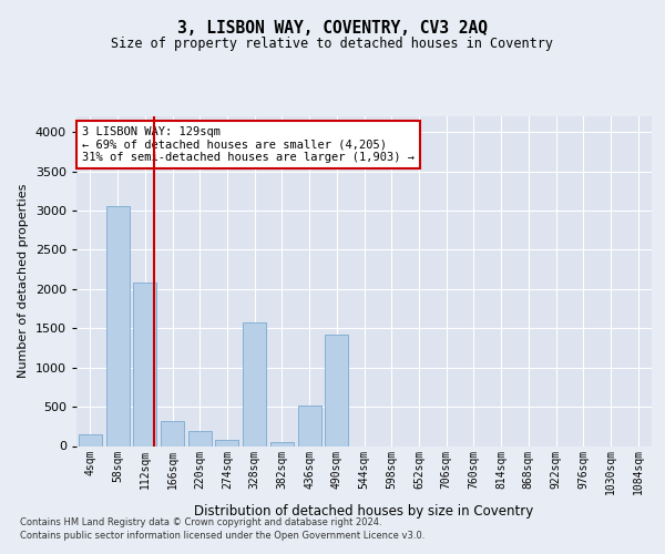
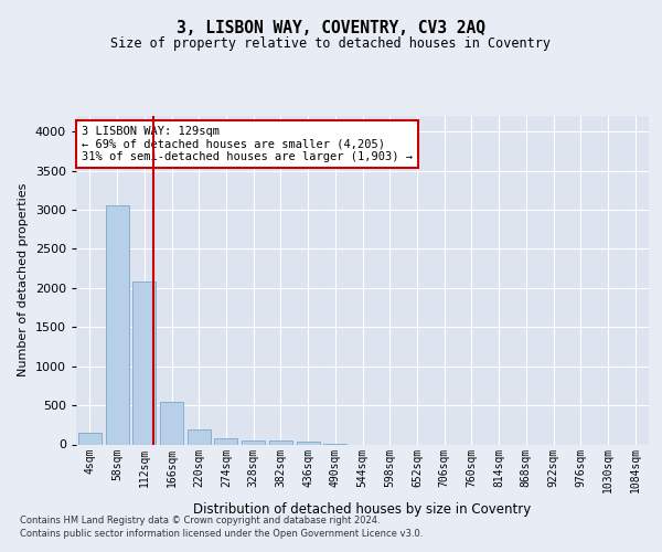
166sqm: 320 -> 540
328sqm: 1580 -> 60
436sqm: 520 -> 30
490sqm: 1420 -> 10
